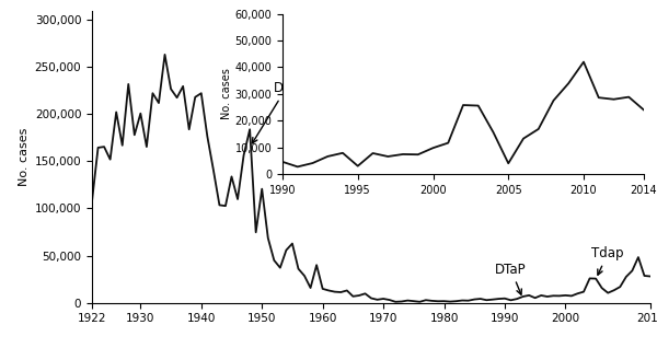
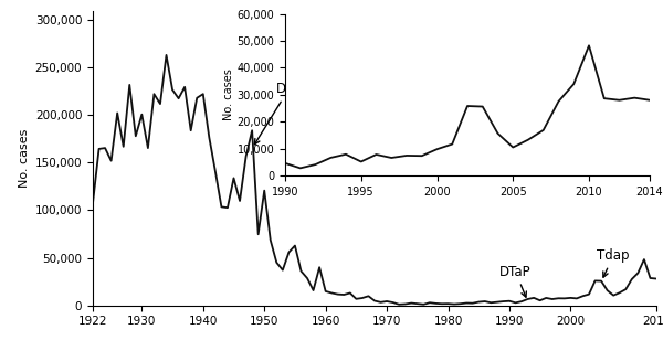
1995: 3,000 -> 5,100
2005: 4,000 -> 10,500
2010: 42,000 -> 48,300
2014: 24,000 -> 28,000
